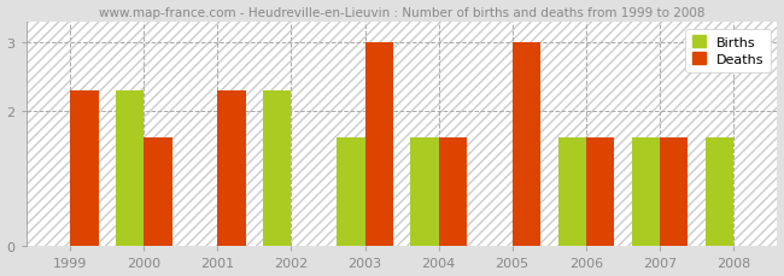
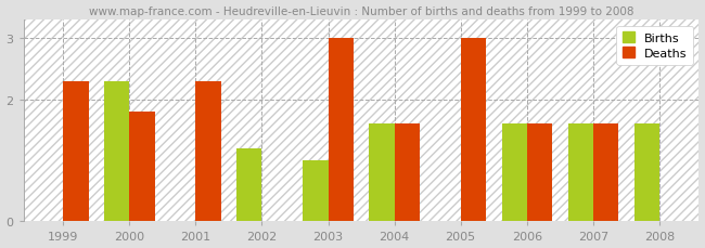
Deaths/2000: 1.6 -> 1.8
Births/2002: 2.3 -> 1.2
Births/2003: 1.6 -> 1.0
